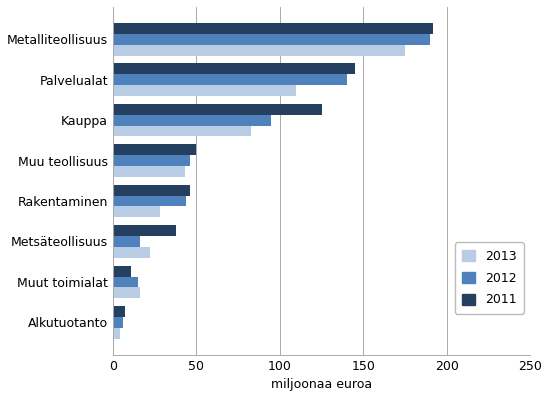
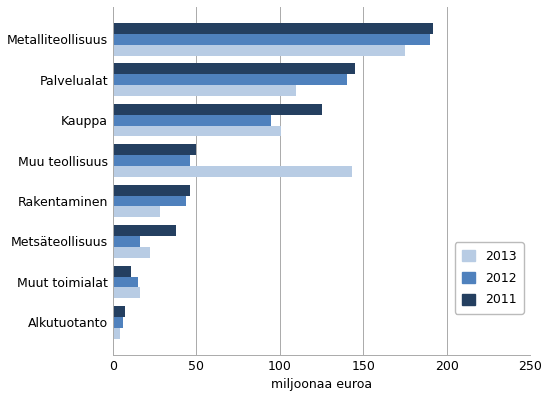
2013/Kauppa: 83 -> 101
2013/Muu teollisuus: 43 -> 143
